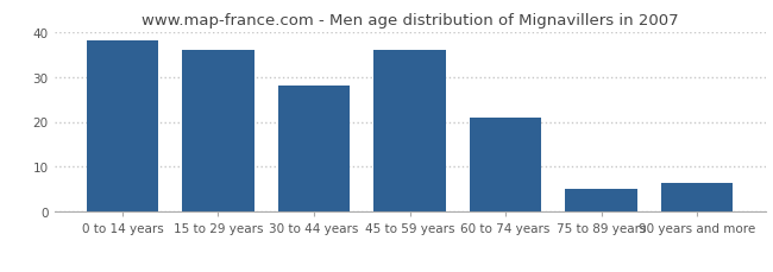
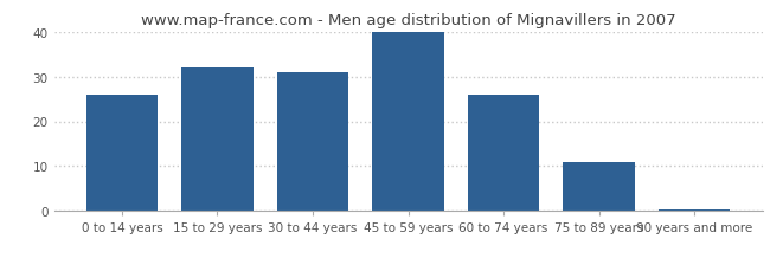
0 to 14 years: 38.0 -> 26.0
15 to 29 years: 36.0 -> 32.0
30 to 44 years: 28.0 -> 31.0
45 to 59 years: 36.0 -> 40.0
60 to 74 years: 21.0 -> 26.0
75 to 89 years: 5.0 -> 11.0
90 years and more: 6.5 -> 0.5
